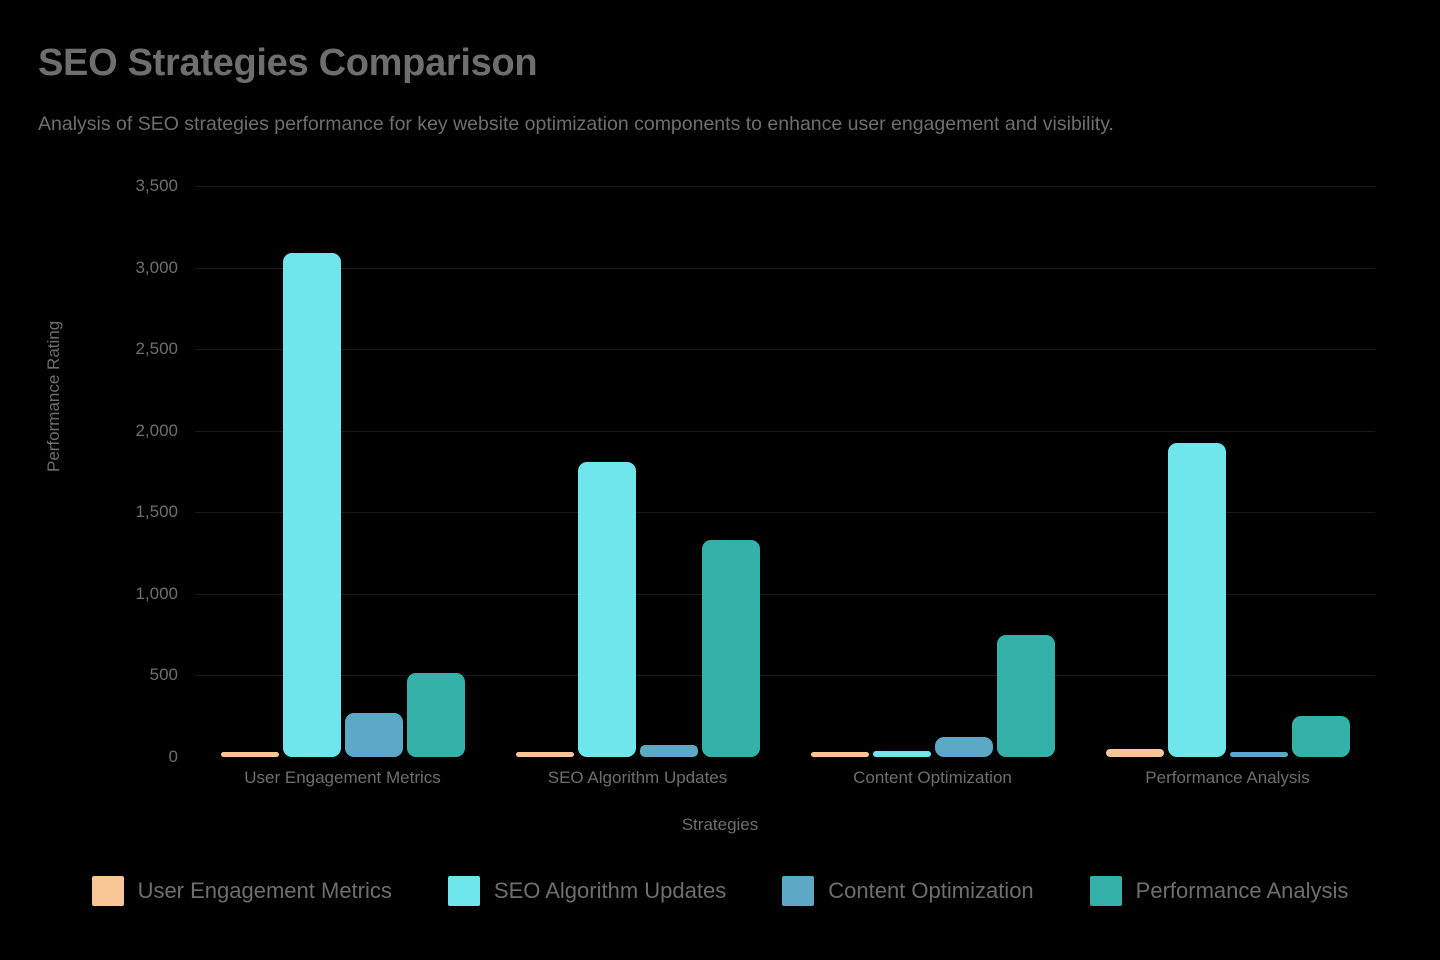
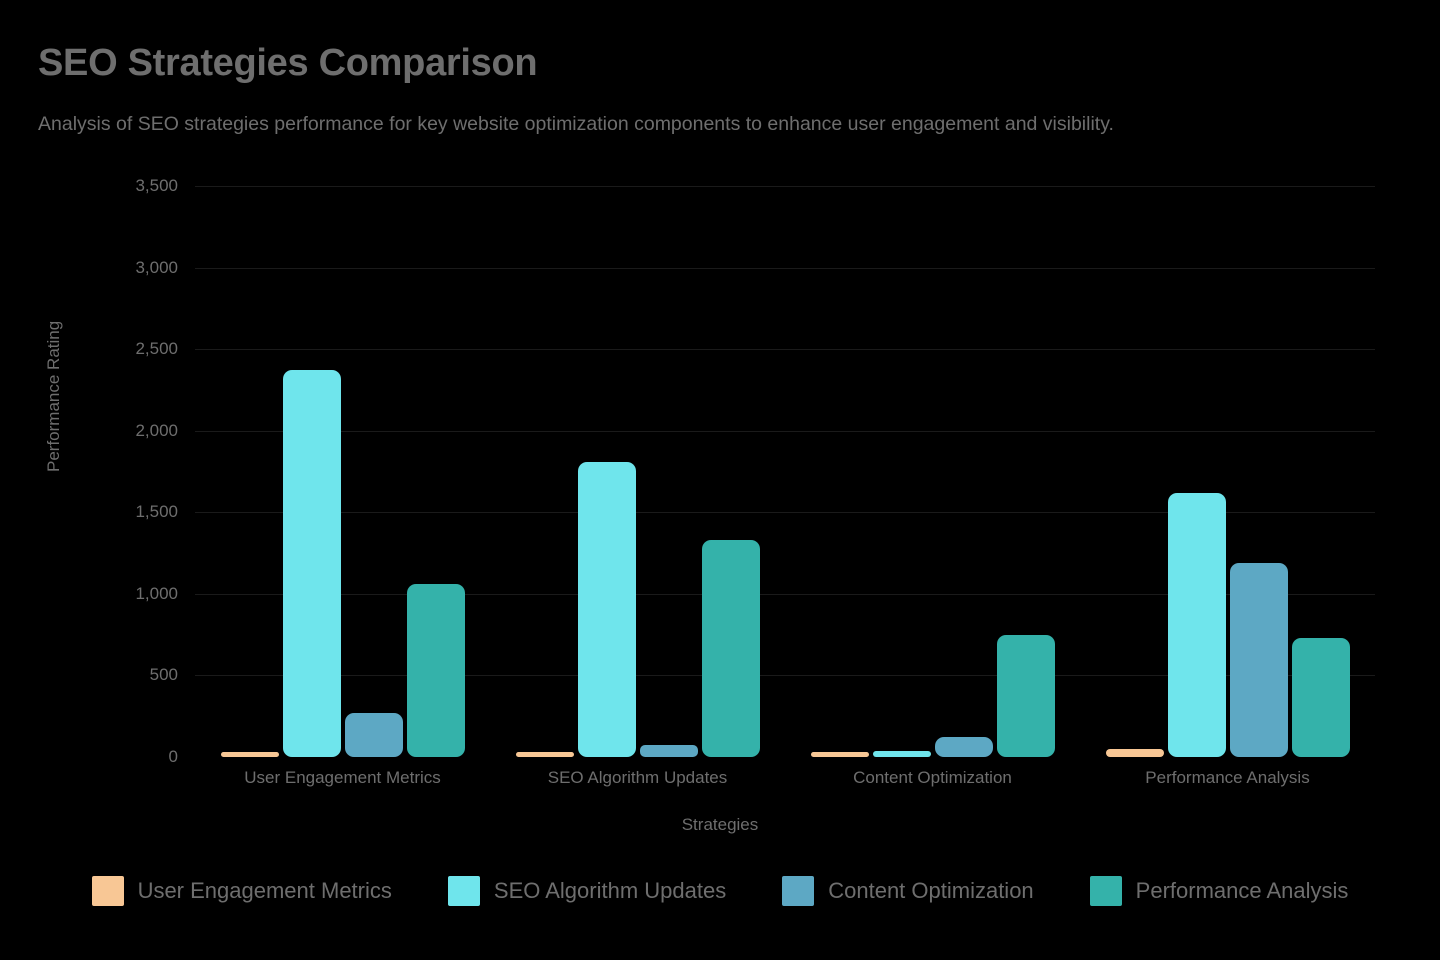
SEO Algorithm Updates/User Engagement Metrics: 3090 -> 2370
Performance Analysis/User Engagement Metrics: 520 -> 1060
SEO Algorithm Updates/Performance Analysis: 1920 -> 1620
Content Optimization/Performance Analysis: 30 -> 1190
Performance Analysis/Performance Analysis: 250 -> 730
